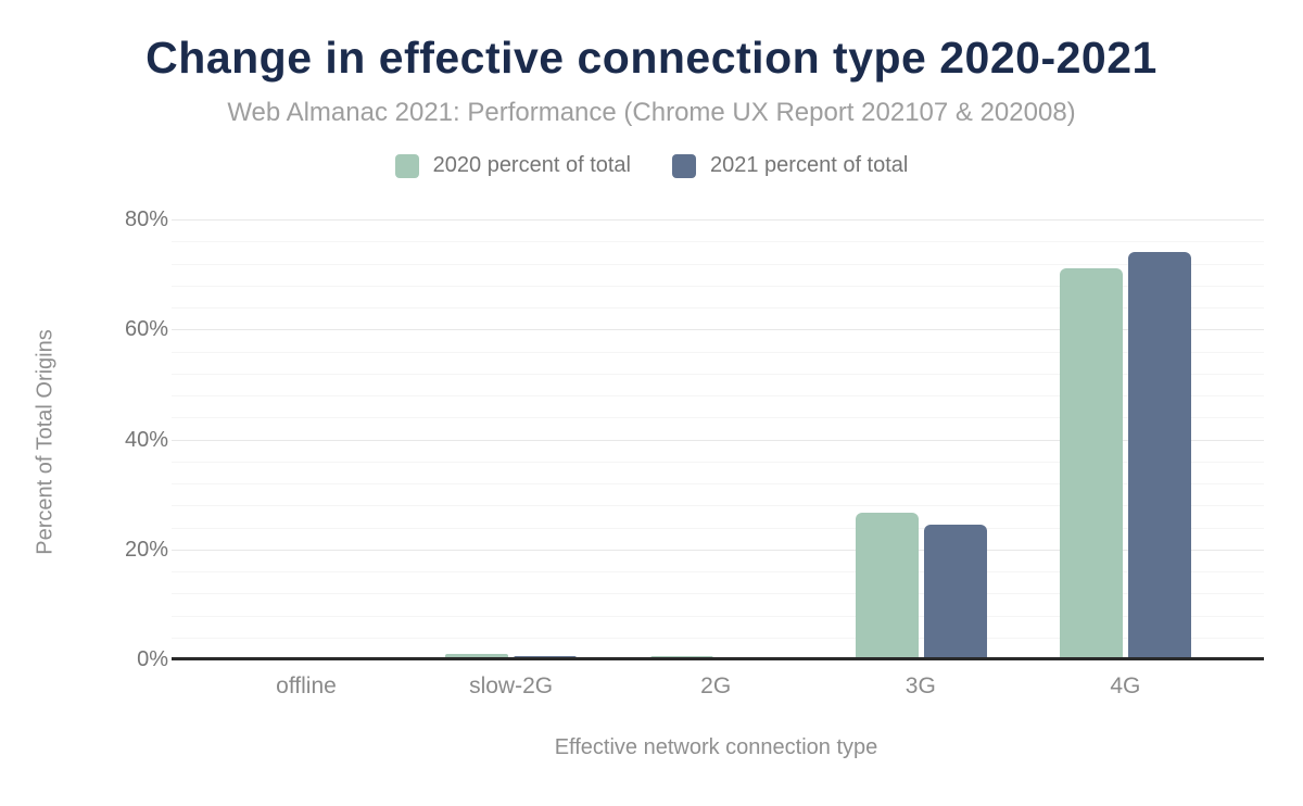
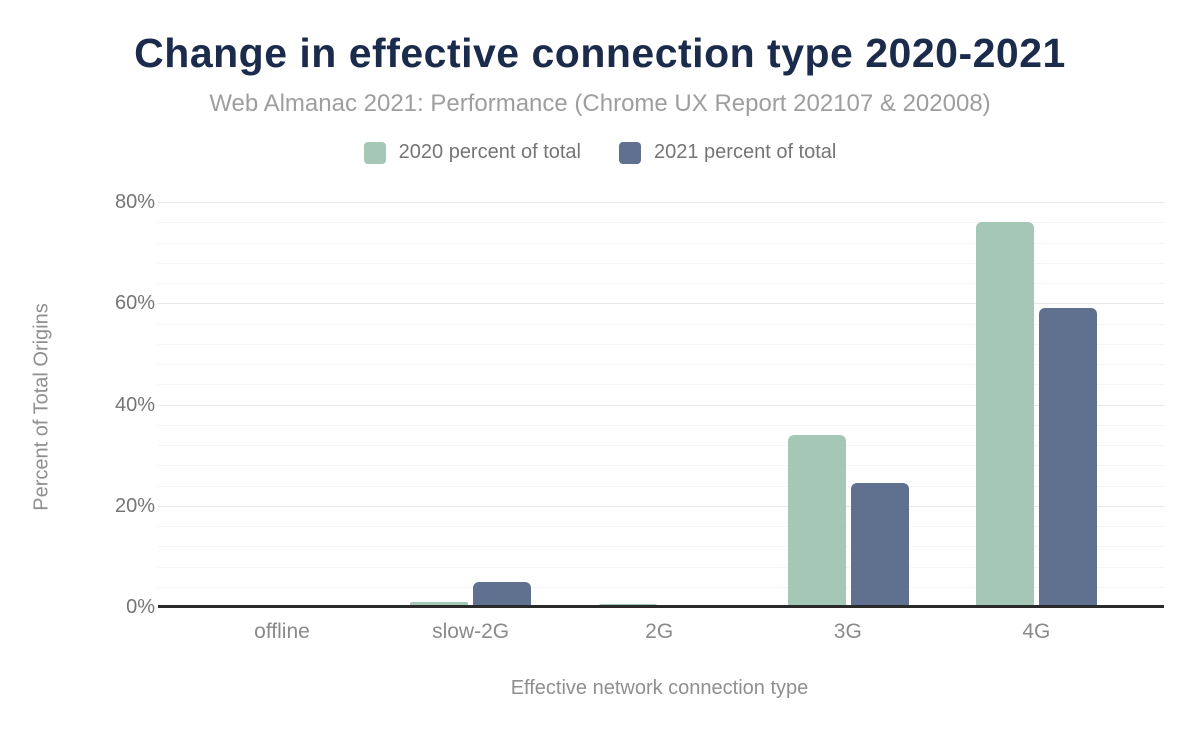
2021 percent of total/slow-2G: 1% -> 5%
2020 percent of total/3G: 27% -> 34%
2020 percent of total/4G: 71% -> 76%
2021 percent of total/4G: 74% -> 59%
